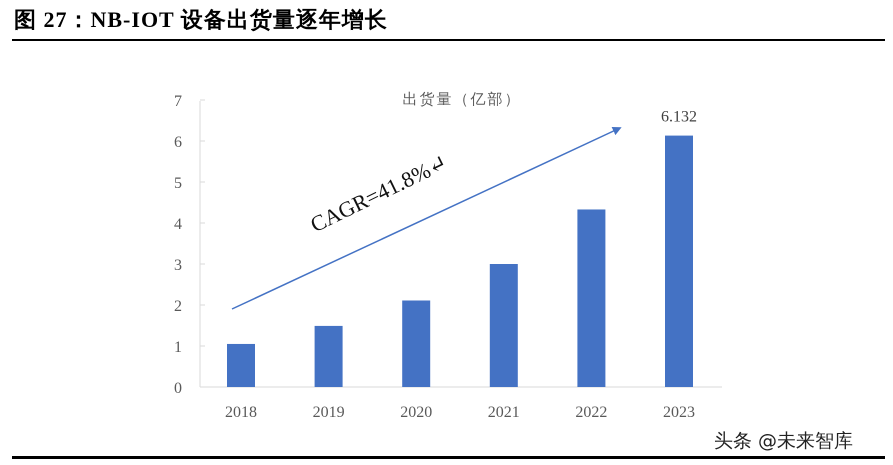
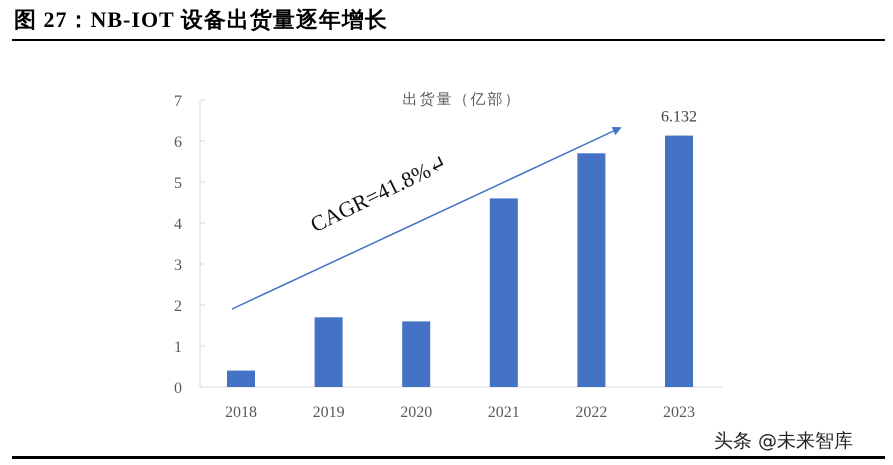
2018: 1.1 -> 0.4
2019: 1.5 -> 1.7
2020: 2.1 -> 1.6
2021: 3.0 -> 4.6
2022: 4.3 -> 5.7
